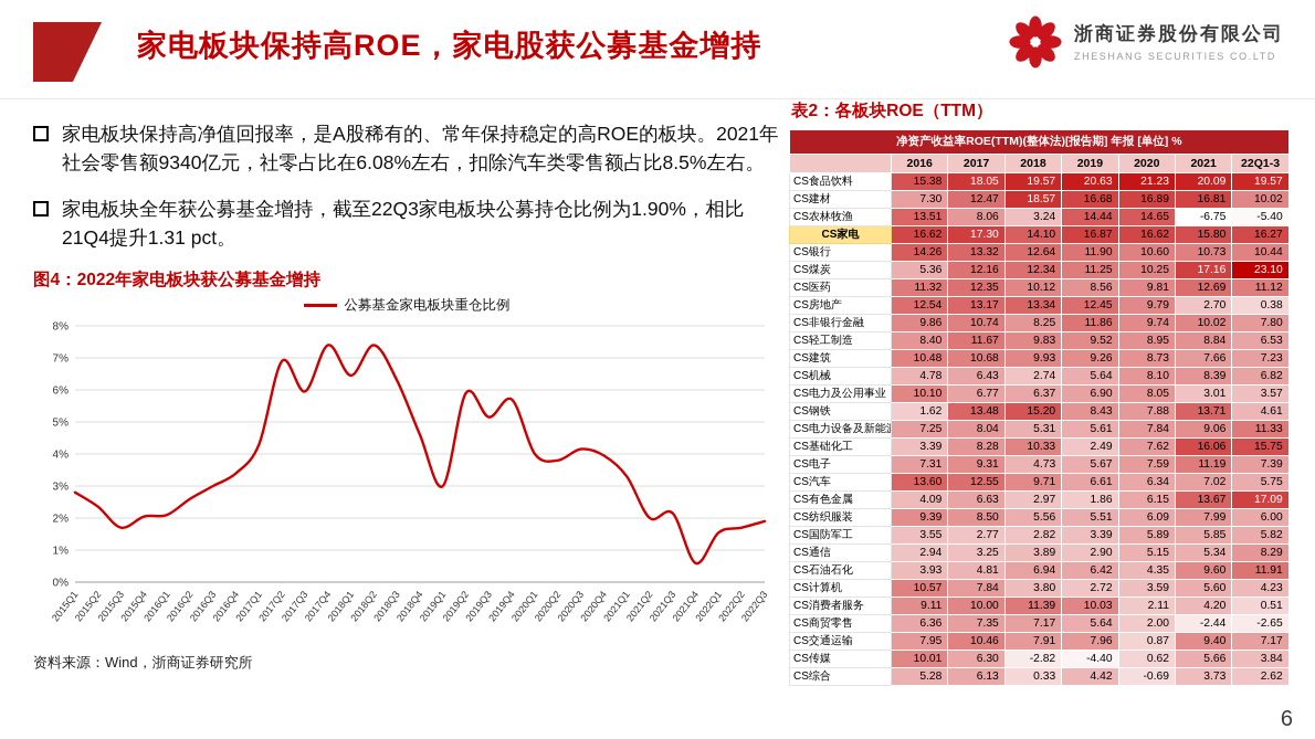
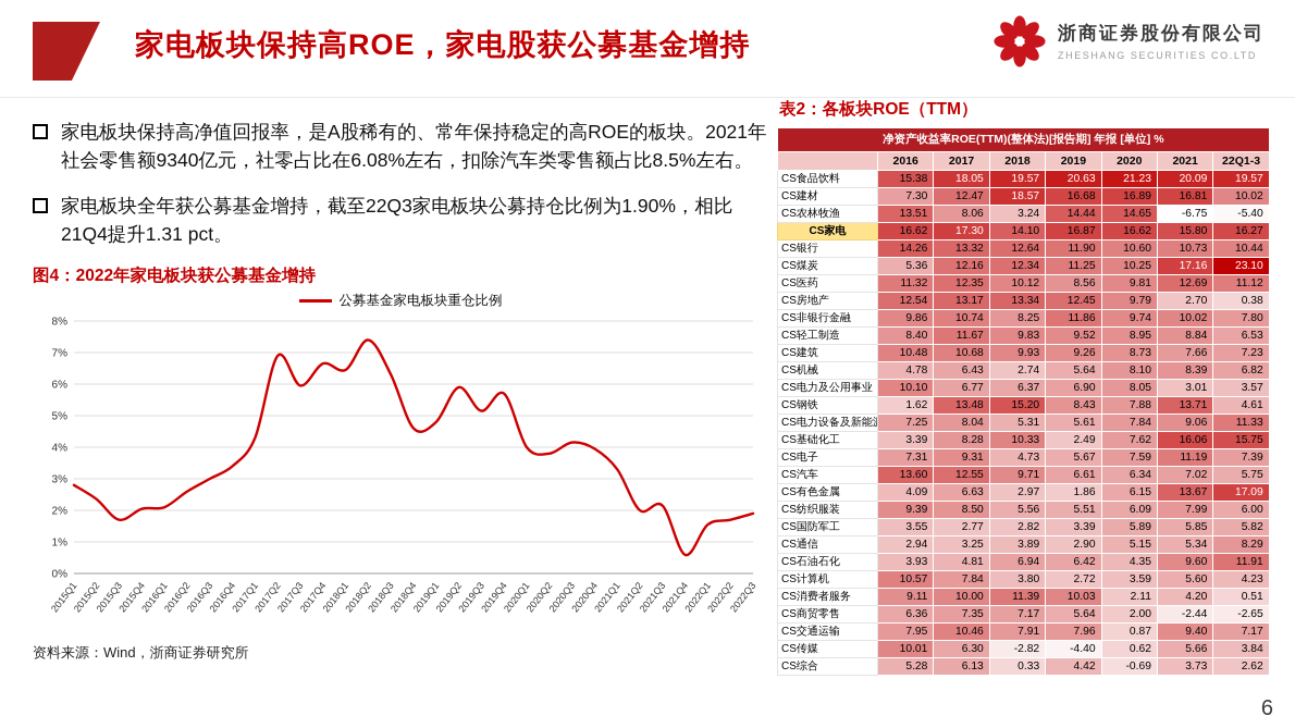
2017Q4: 7.4% -> 6.7%
2019Q1: 3.0% -> 4.8%
